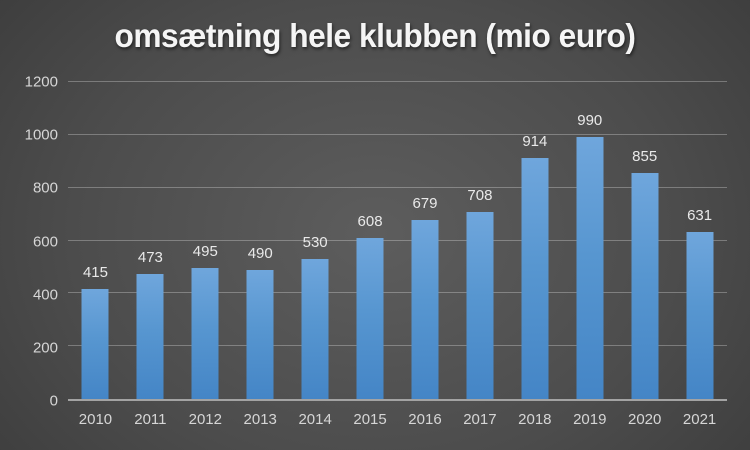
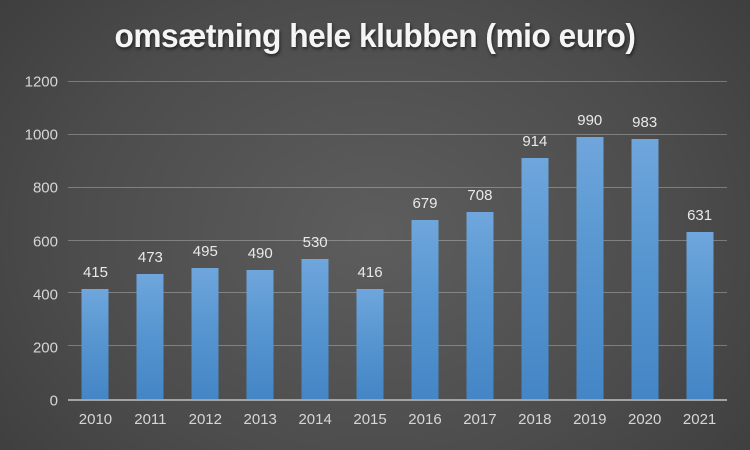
2015: 608 -> 416
2020: 855 -> 983
